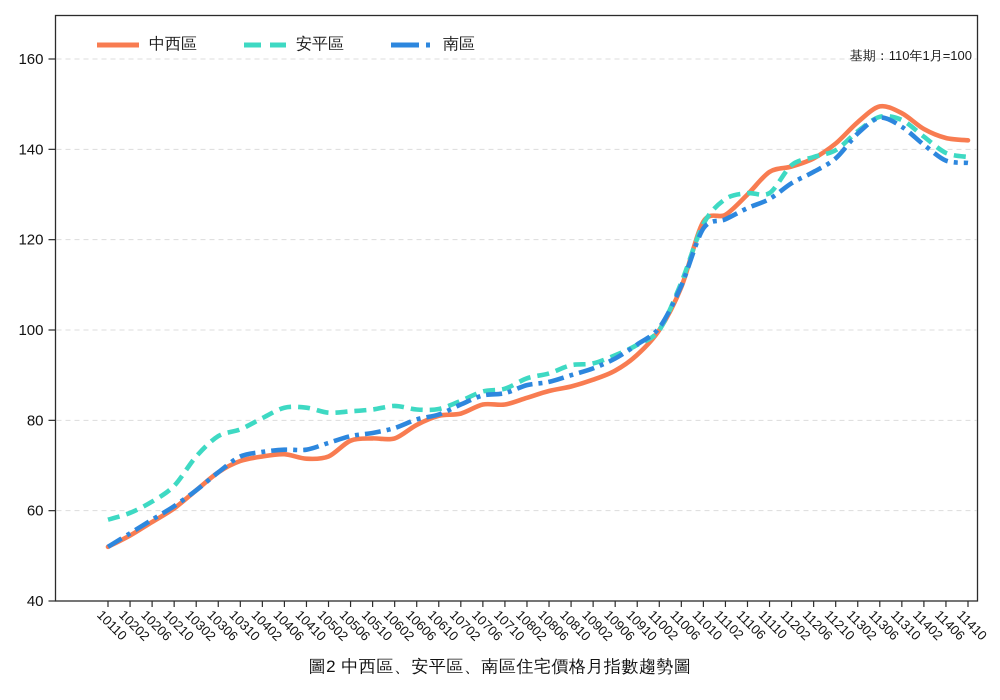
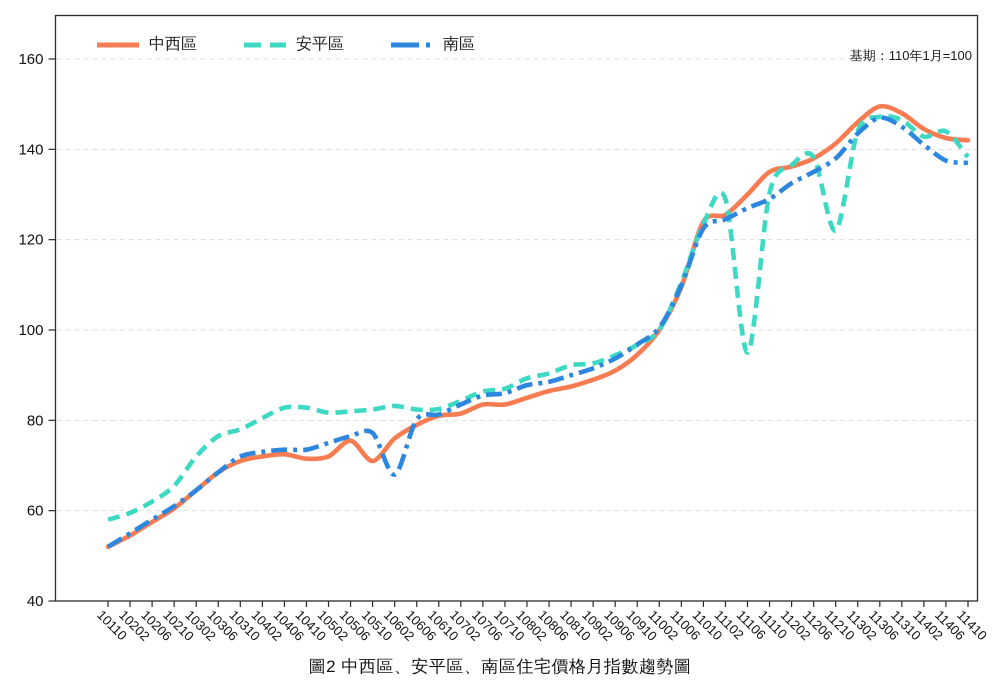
中西區/10510: 76 -> 71
南區/10602: 78 -> 68
安平區/11106: 130 -> 95
安平區/11210: 140 -> 122
安平區/11406: 139 -> 144
